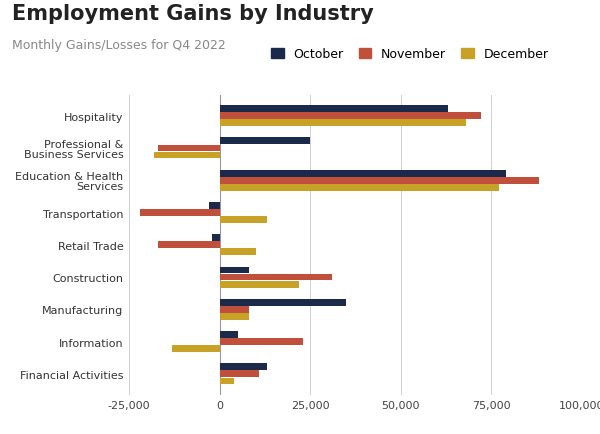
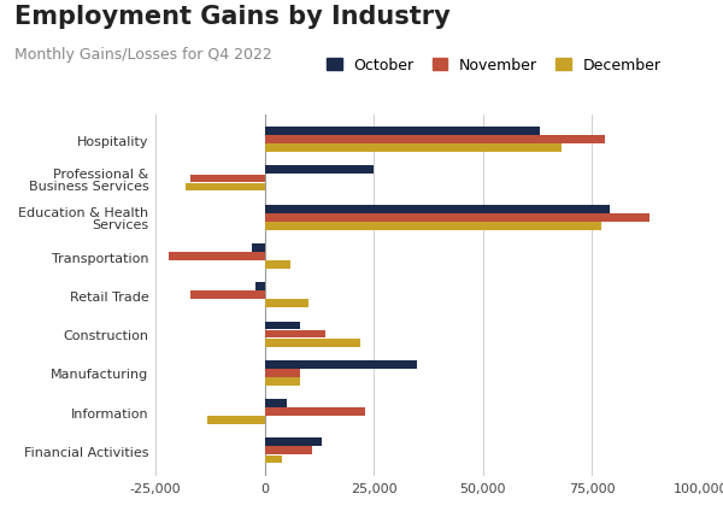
November/Hospitality: 72,000 -> 78,000
December/Transportation: 13,000 -> 6,000
November/Construction: 31,000 -> 14,000
